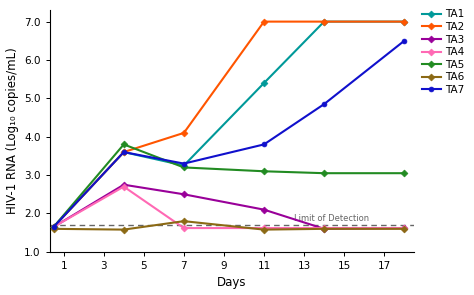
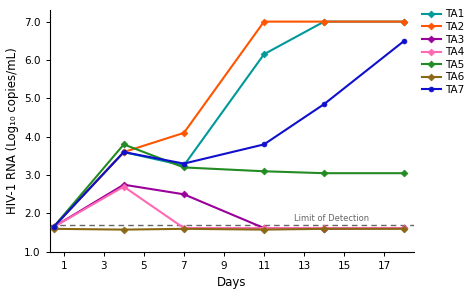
TA6/7: 1.80 -> 1.60
TA1/11: 5.40 -> 6.15
TA3/11: 2.10 -> 1.62
